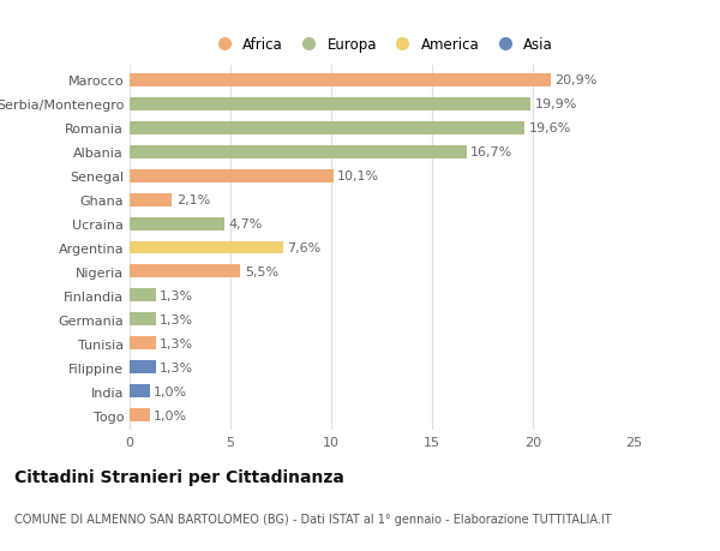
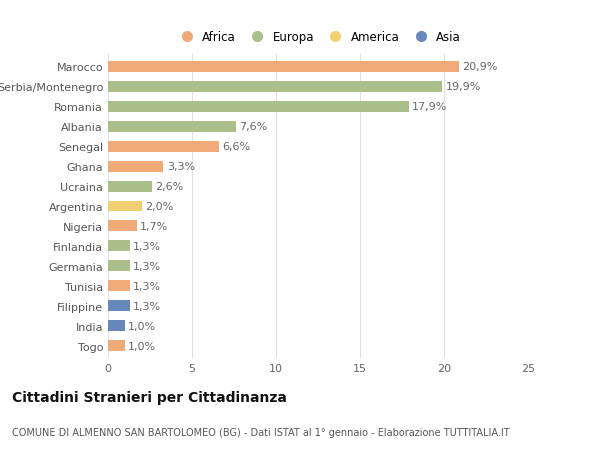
Romania: 19,6% -> 17,9%
Albania: 16,7% -> 7,6%
Senegal: 10,1% -> 6,6%
Ghana: 2,1% -> 3,3%
Ucraina: 4,7% -> 2,6%
Argentina: 7,6% -> 2,0%
Nigeria: 5,5% -> 1,7%
